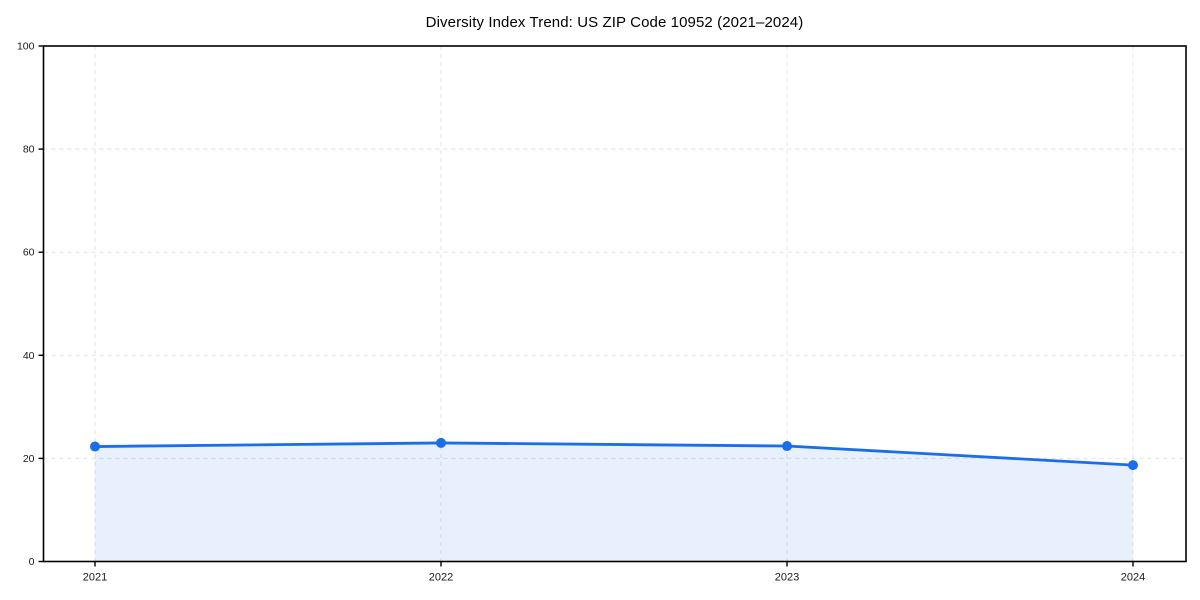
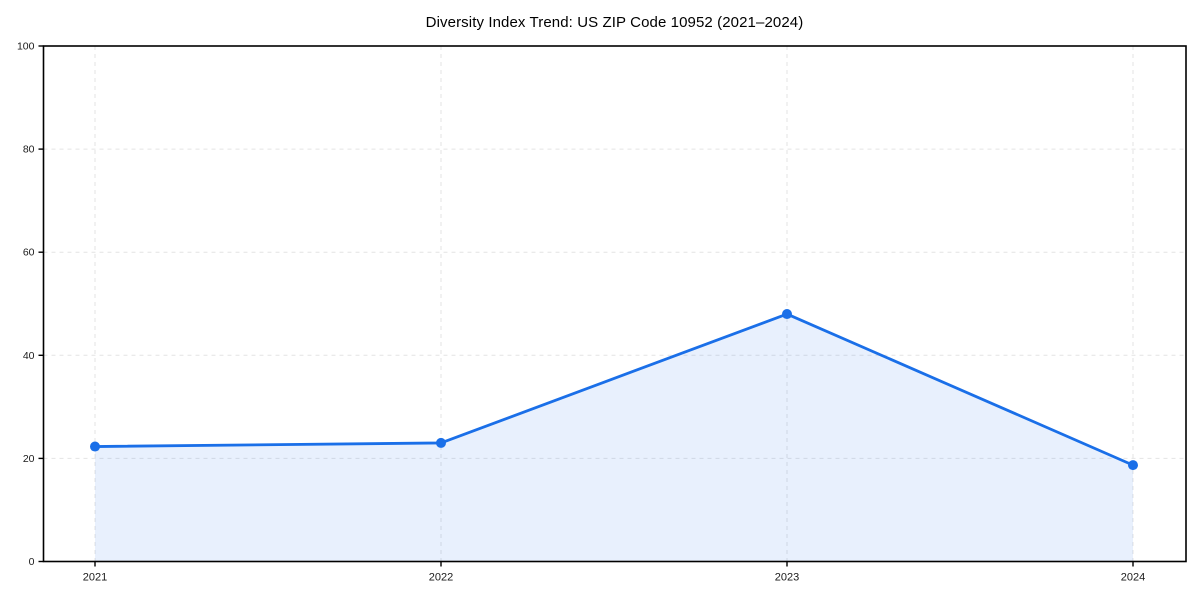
2023: 22 -> 48
